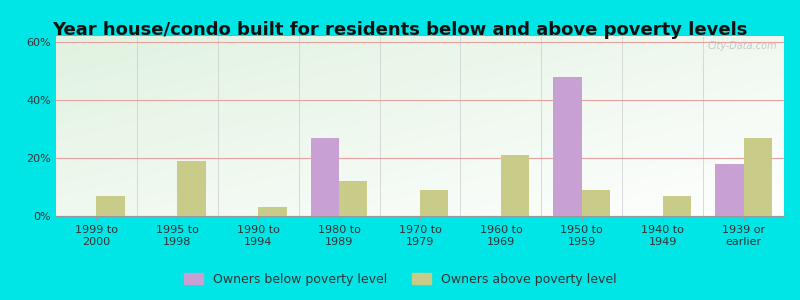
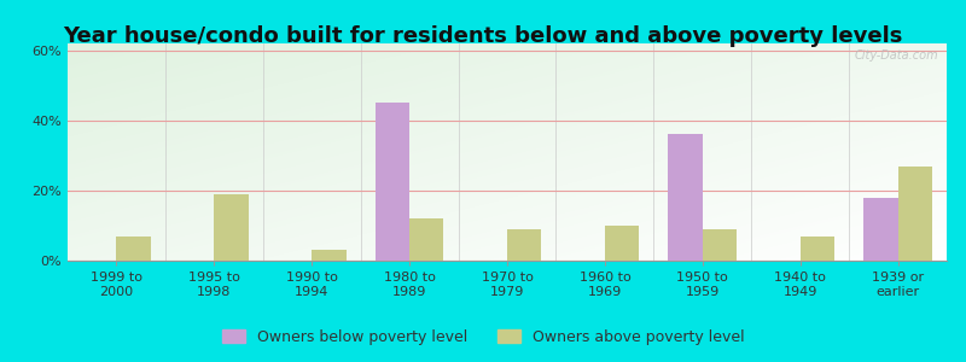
Owners below poverty level/1980 to 1989: 27% -> 45%
Owners above poverty level/1960 to 1969: 21% -> 10%
Owners below poverty level/1950 to 1959: 48% -> 36%
